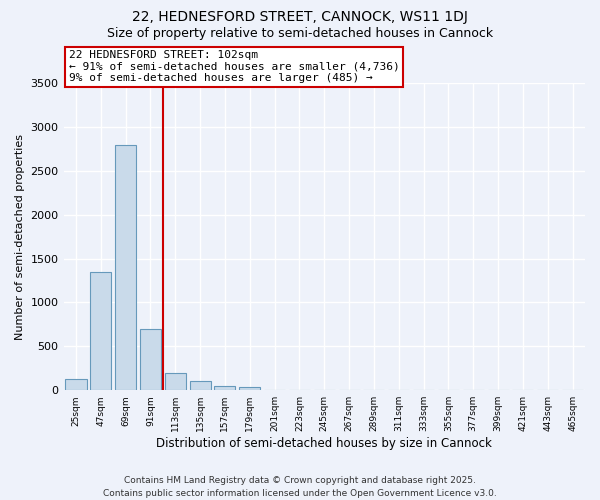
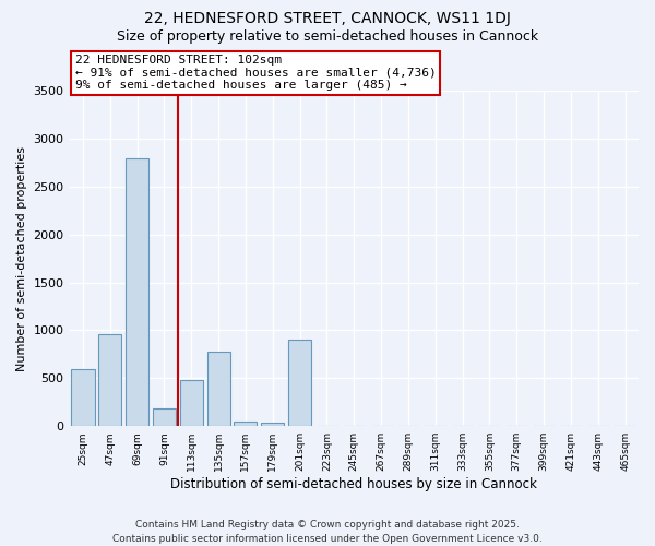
25sqm: 130 -> 600
47sqm: 1350 -> 960
91sqm: 700 -> 180
113sqm: 200 -> 480
135sqm: 110 -> 780
201sqm: 0 -> 900
